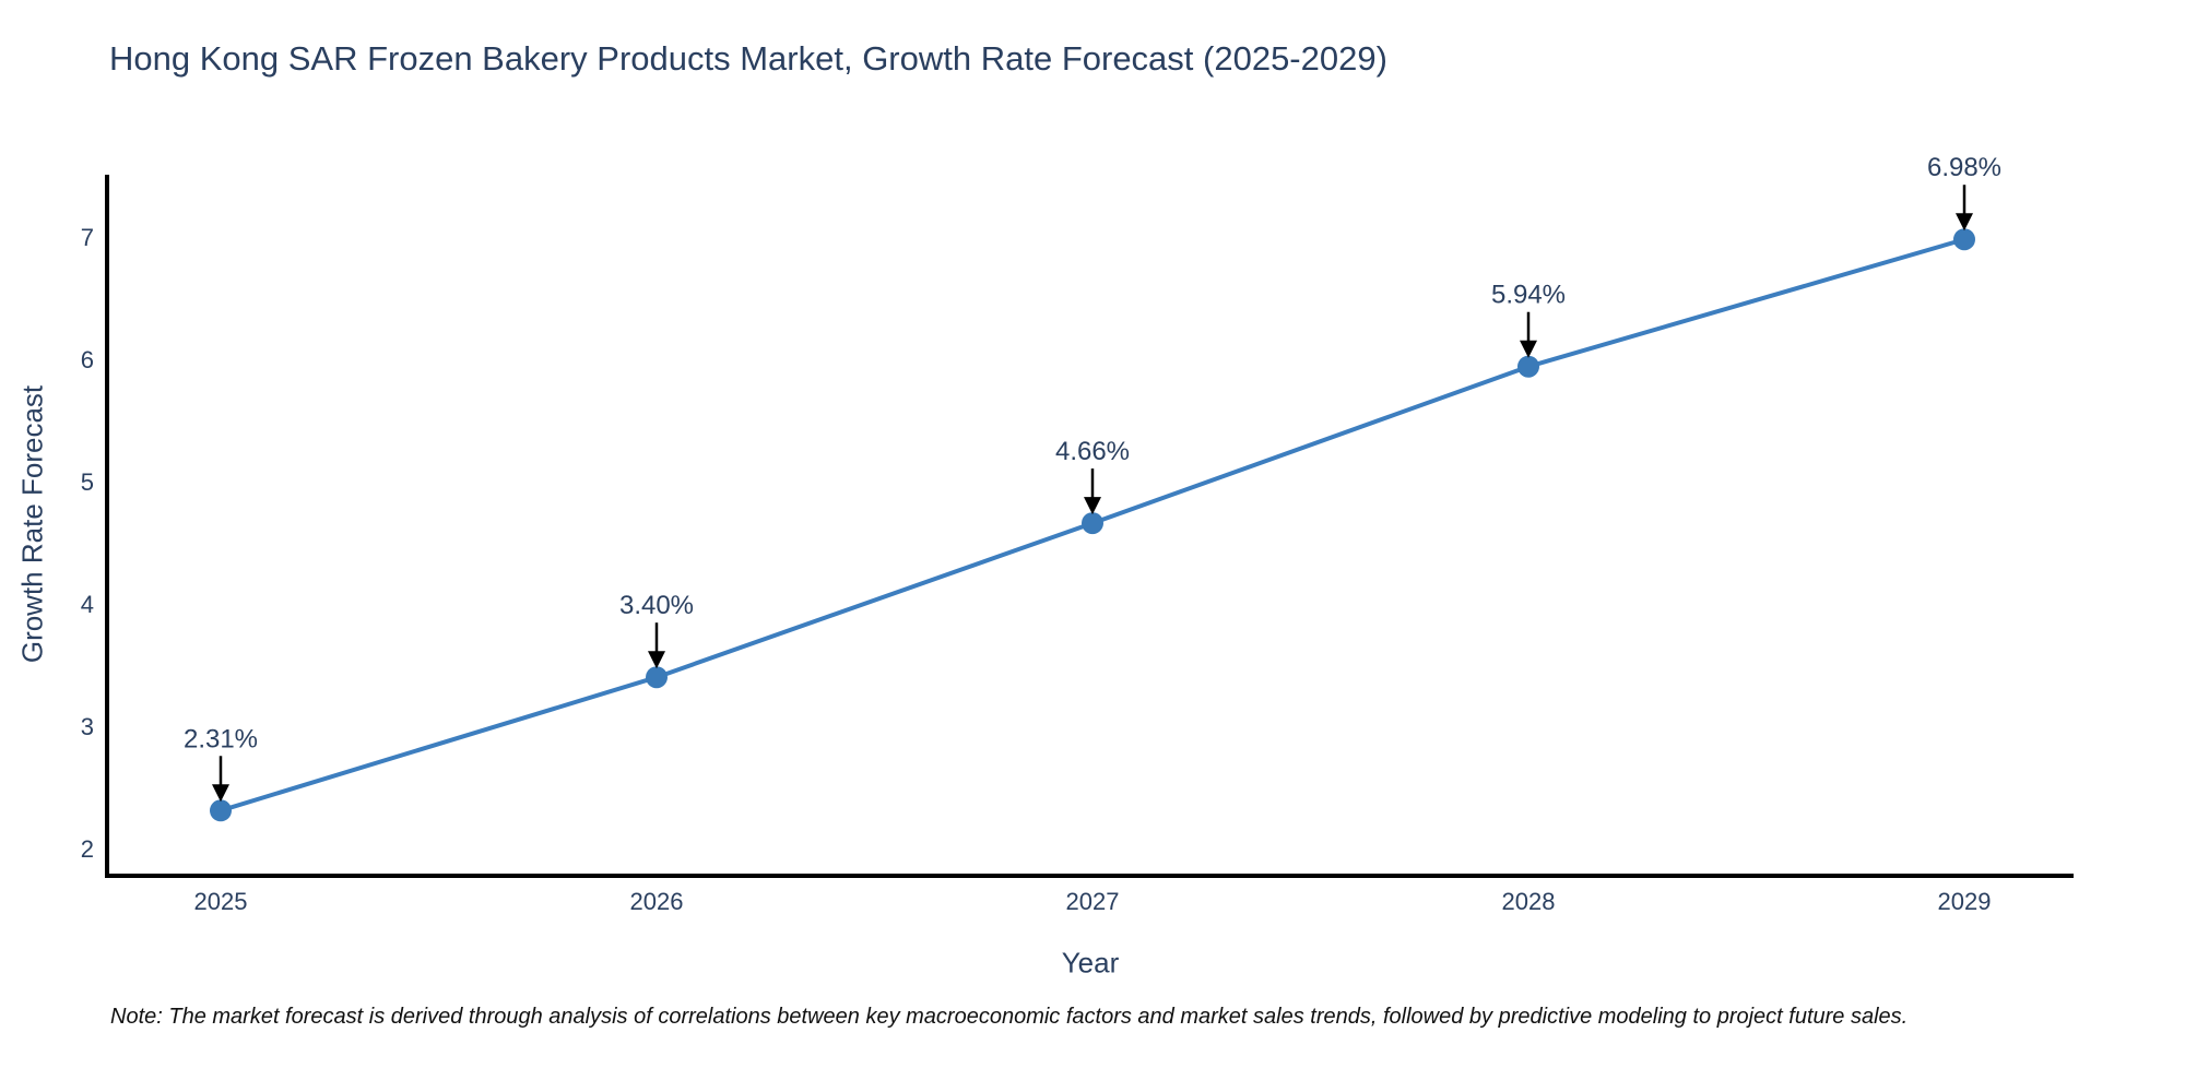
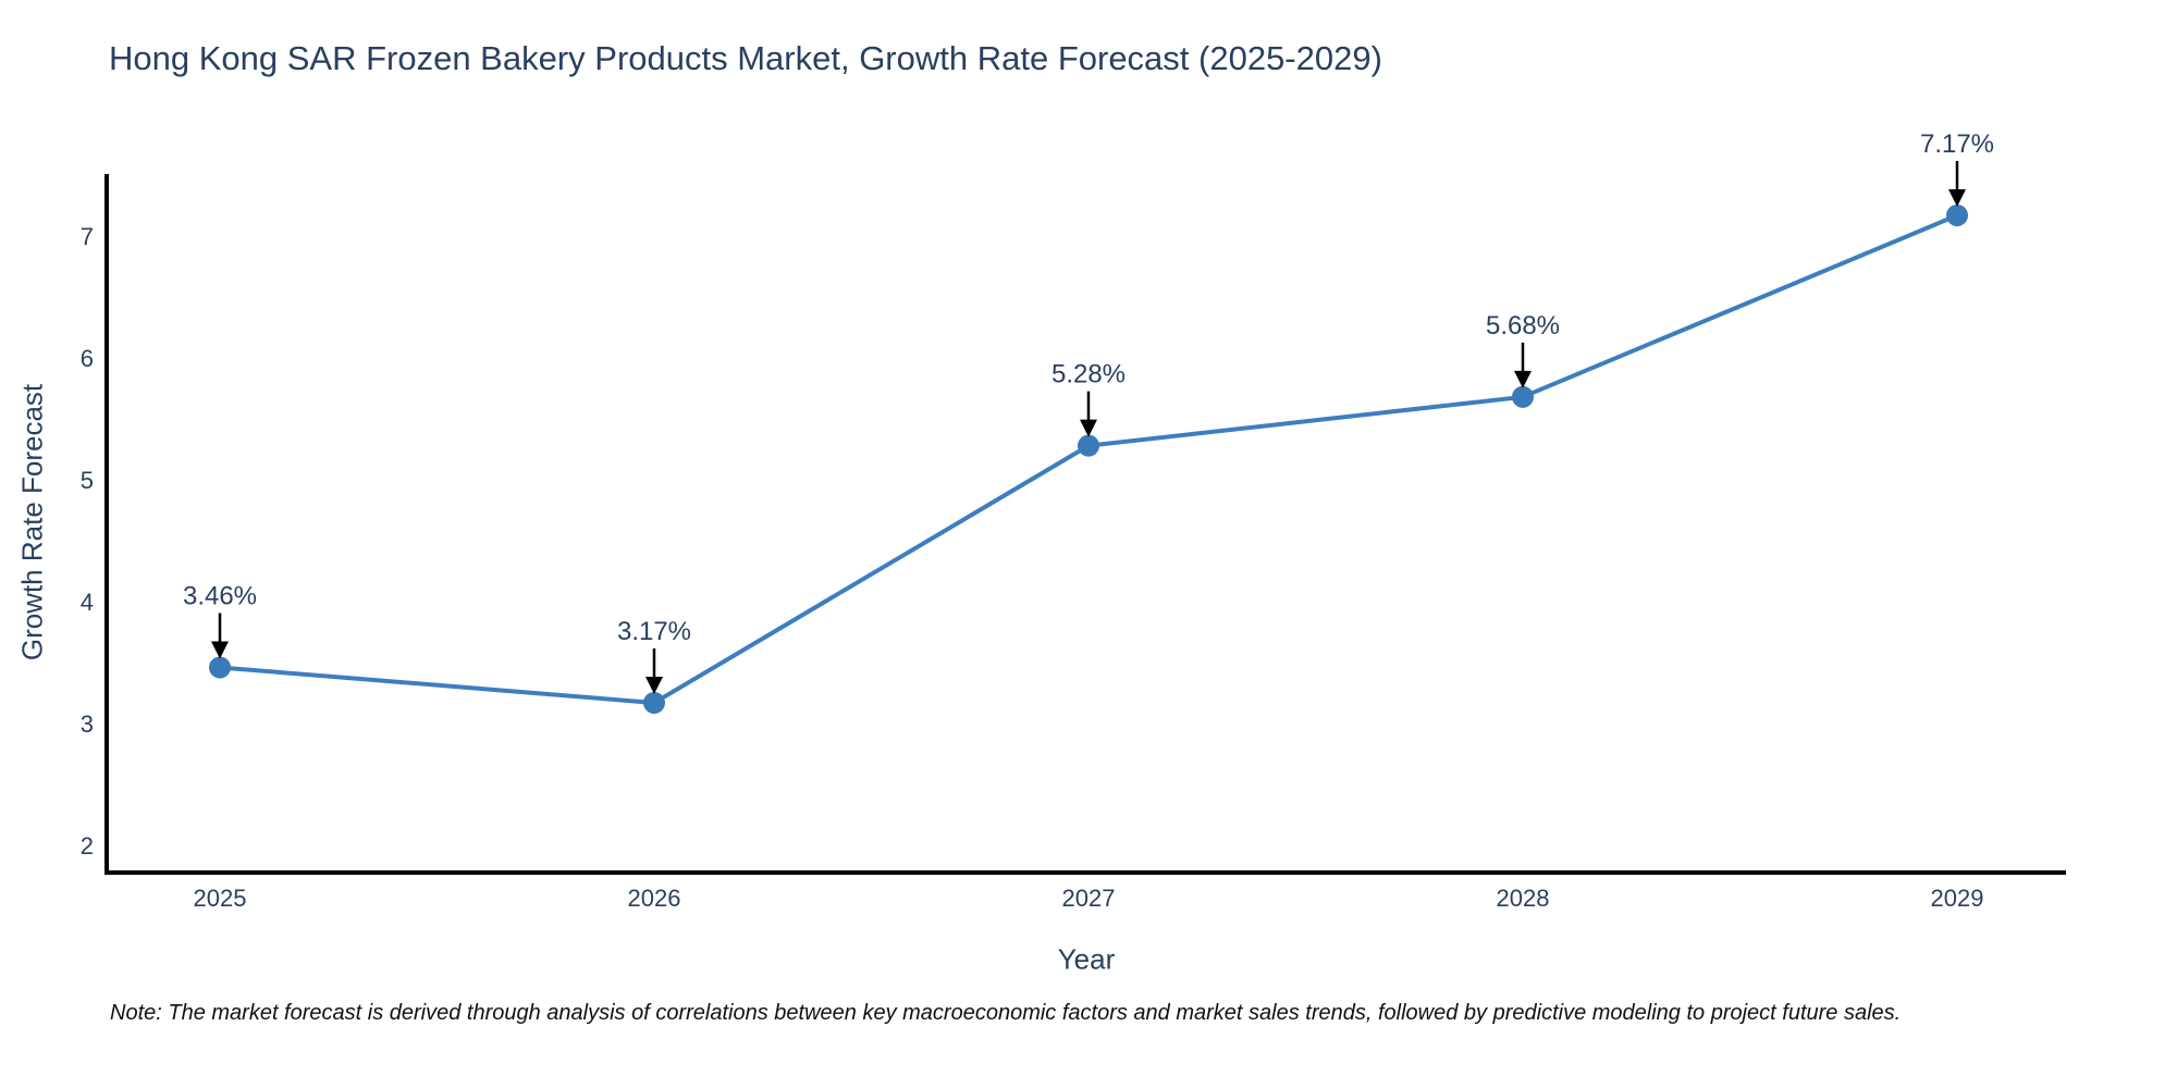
2025: 2.31% -> 3.46%
2026: 3.40% -> 3.17%
2027: 4.66% -> 5.28%
2028: 5.94% -> 5.68%
2029: 6.98% -> 7.17%
